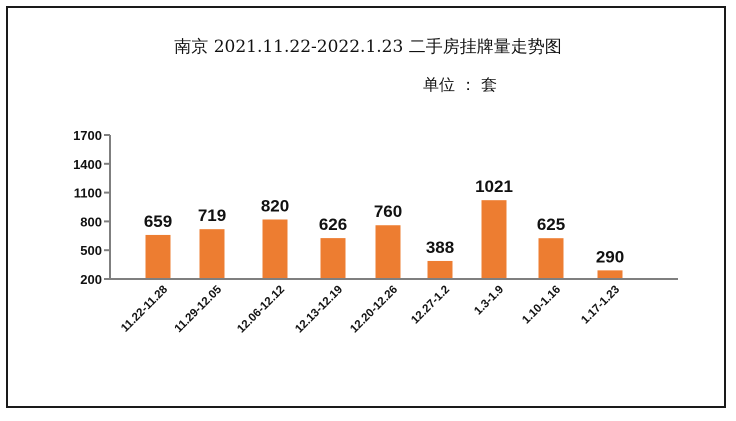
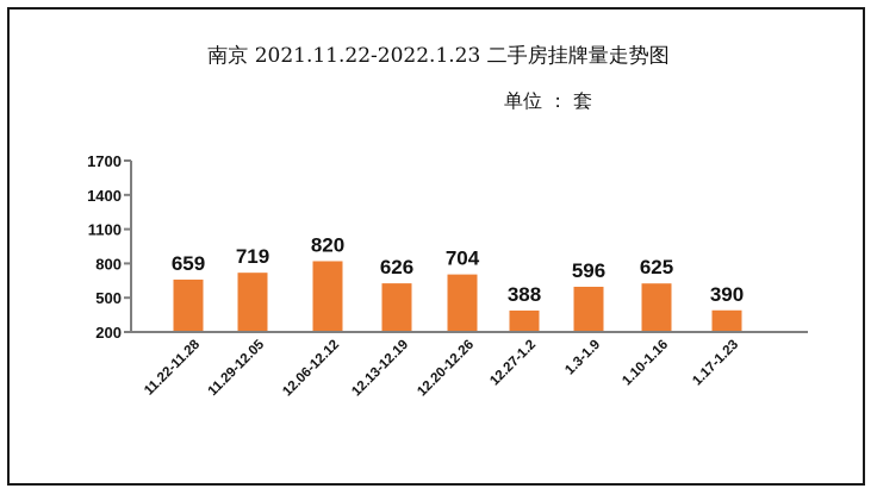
12.20-12.26: 760 -> 704
1.3-1.9: 1021 -> 596
1.17-1.23: 290 -> 390
